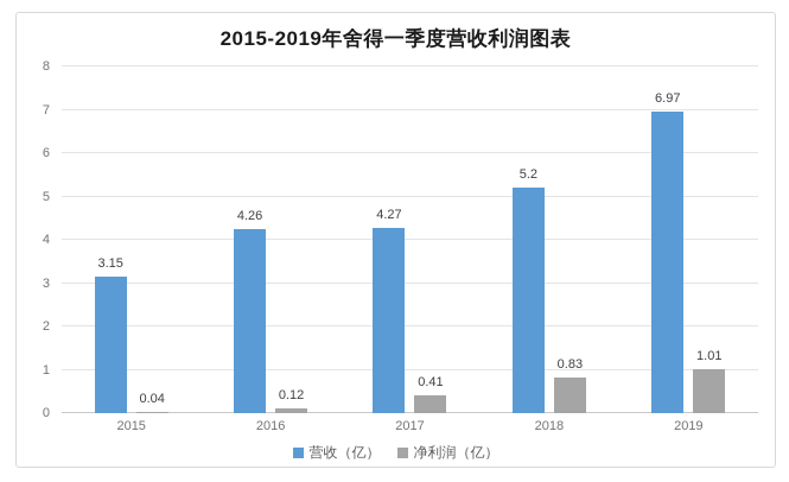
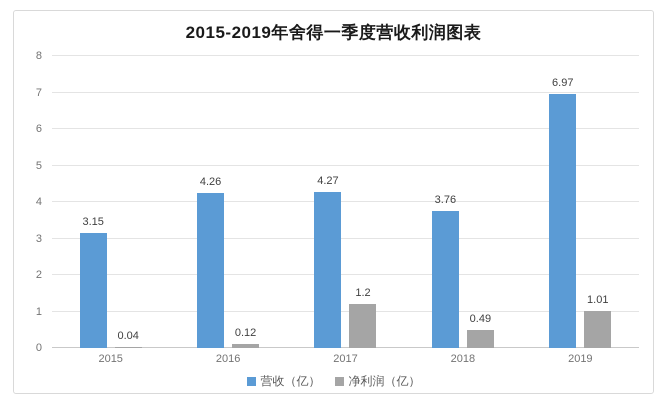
净利润（亿）/2017: 0.41 -> 1.2
营收（亿）/2018: 5.2 -> 3.76
净利润（亿）/2018: 0.83 -> 0.49
